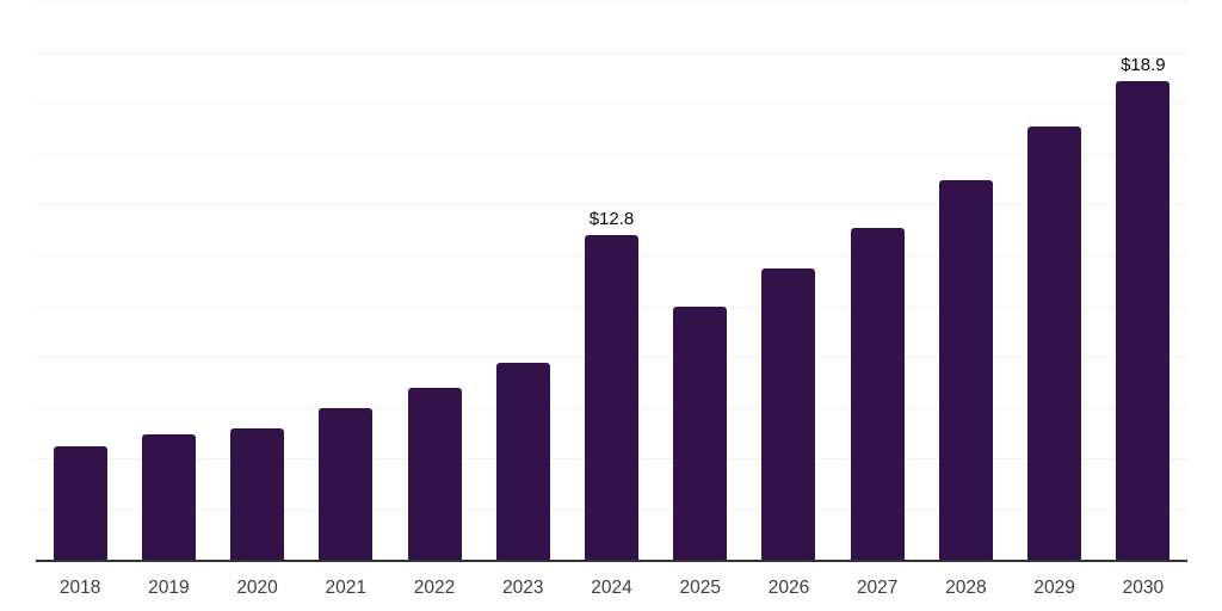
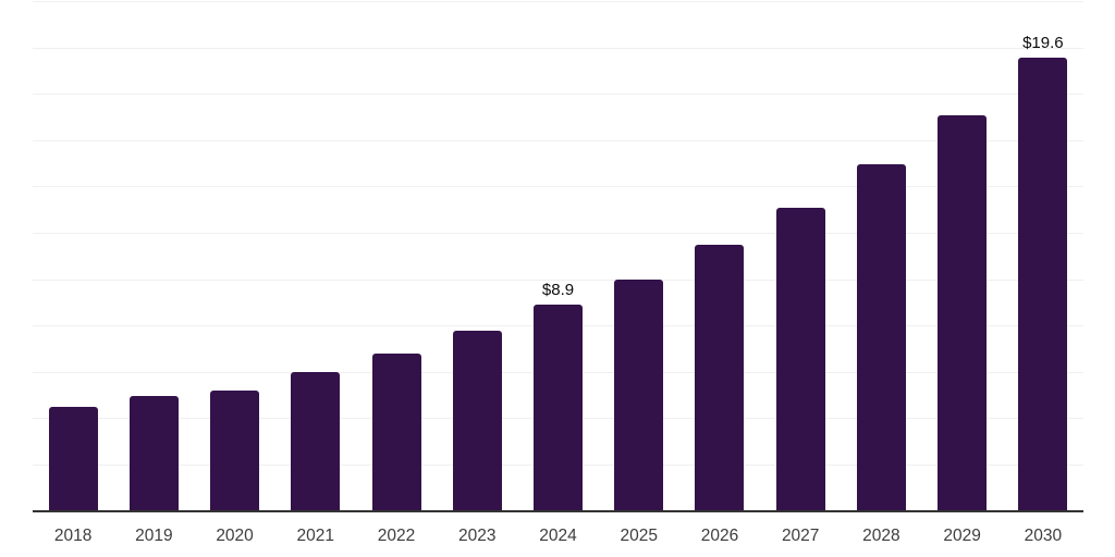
2024: $12.8 -> $8.9
2030: $18.9 -> $19.6
